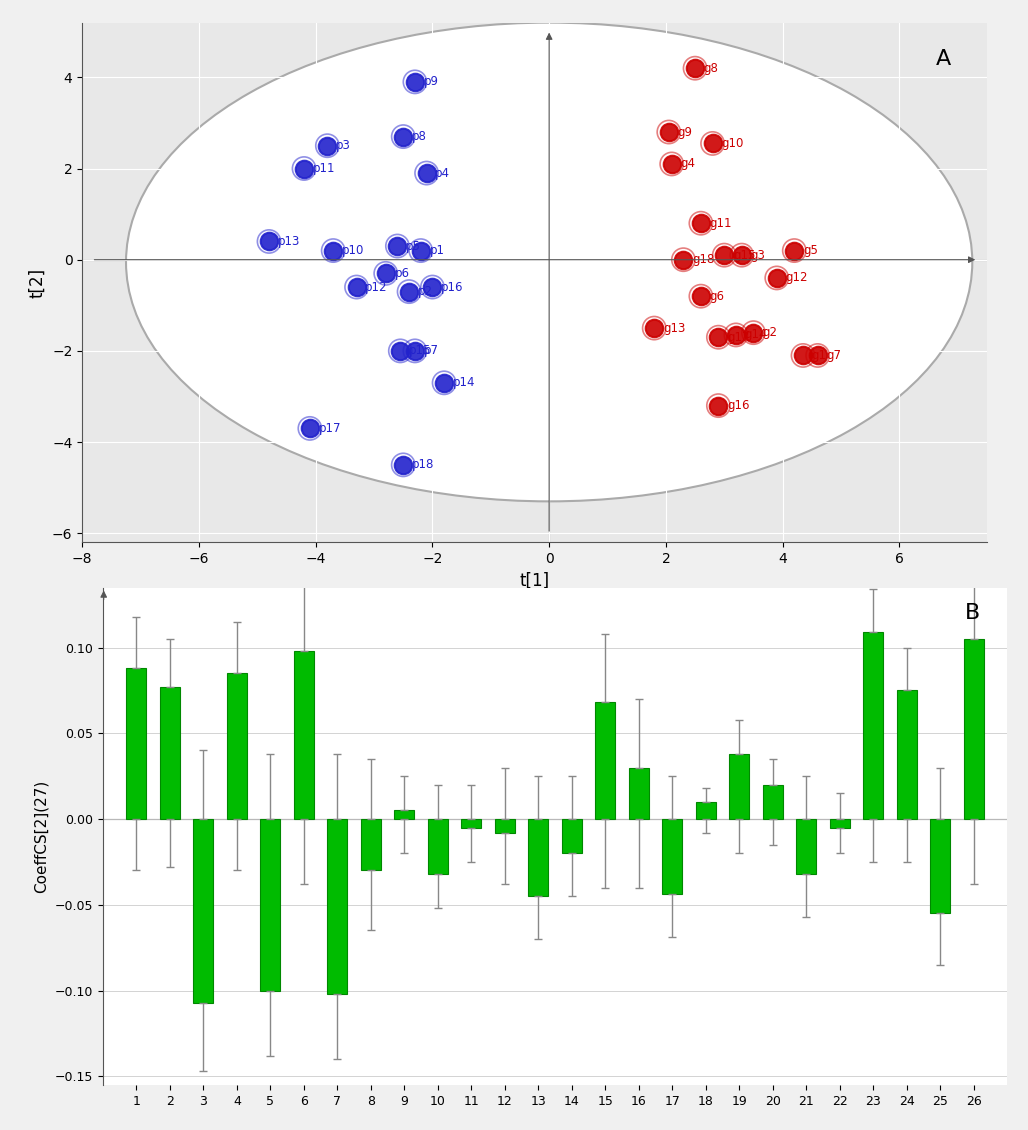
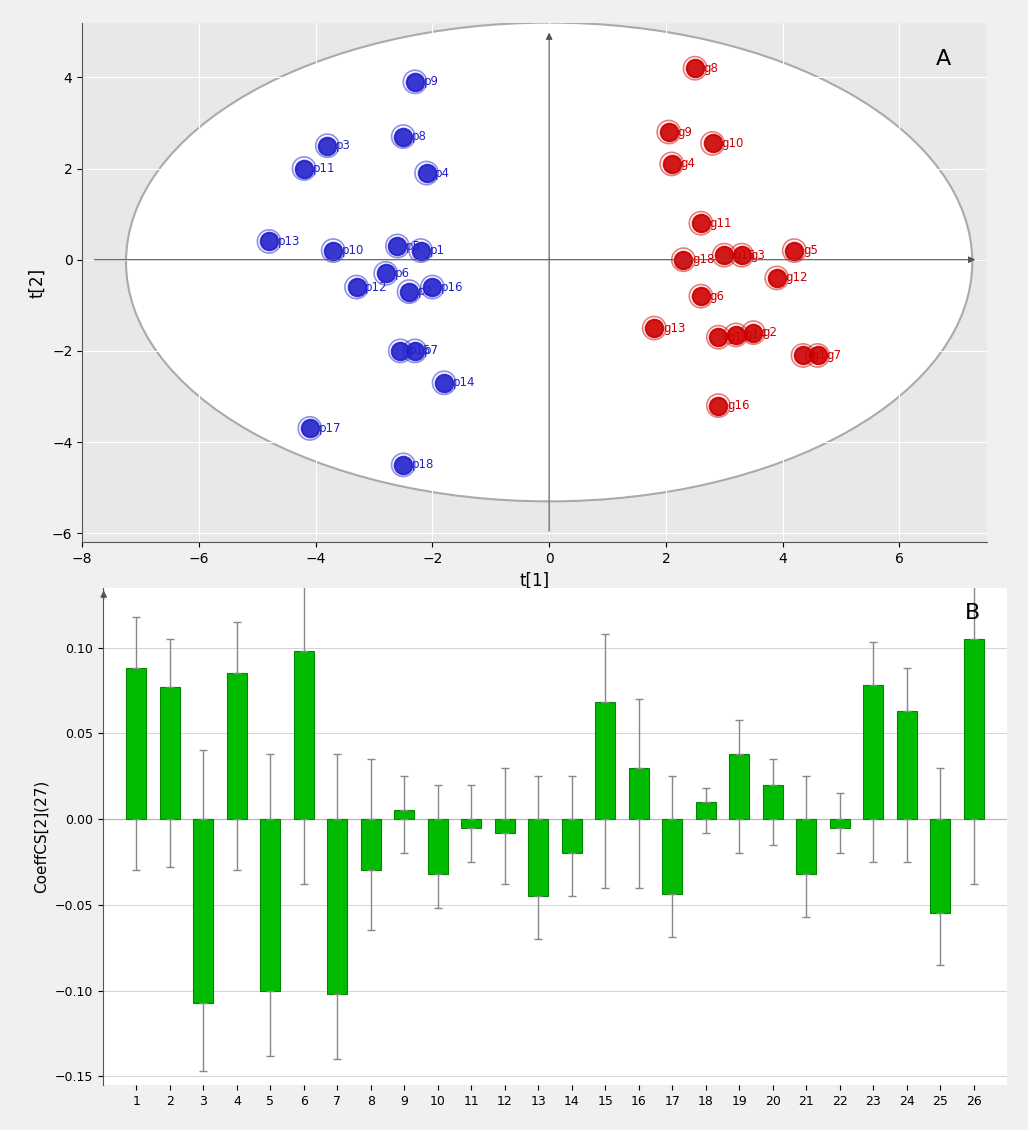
23: 0.109 -> 0.078
24: 0.075 -> 0.063
